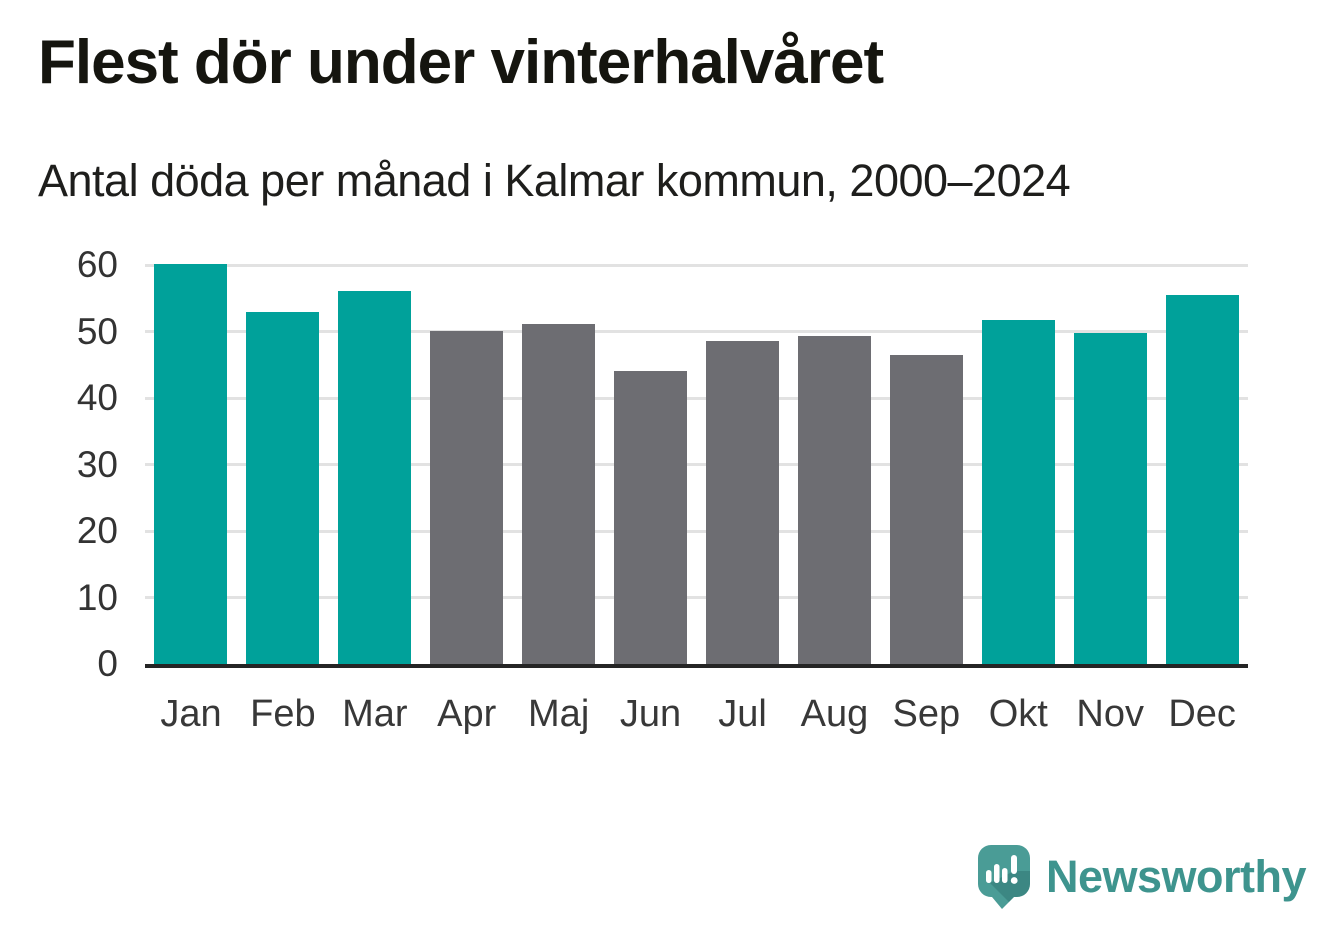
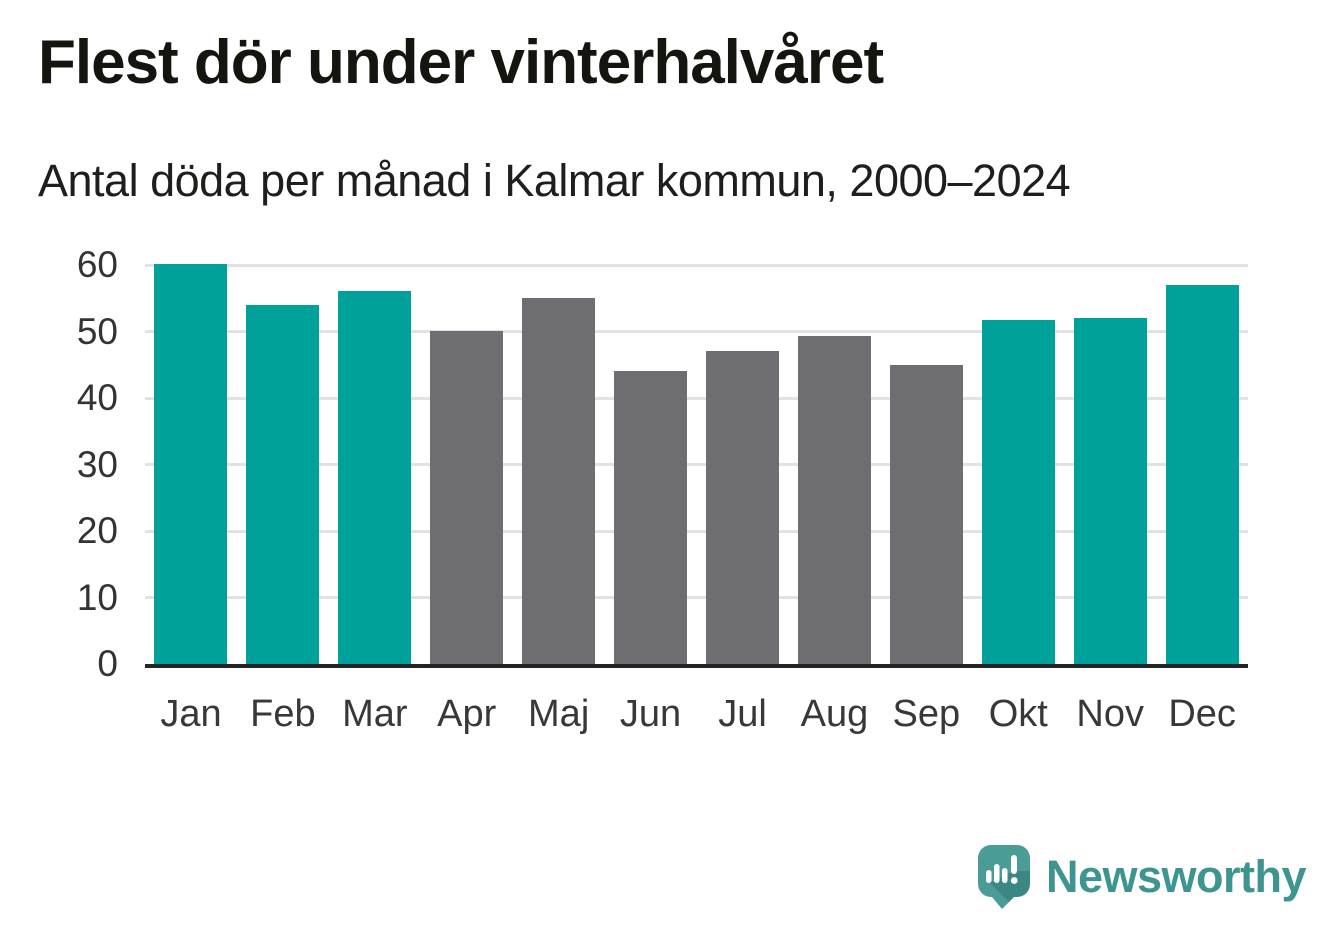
Feb: 53 -> 54
Maj: 51 -> 55
Jul: 48 -> 47
Sep: 46 -> 45
Nov: 50 -> 52
Dec: 56 -> 57
